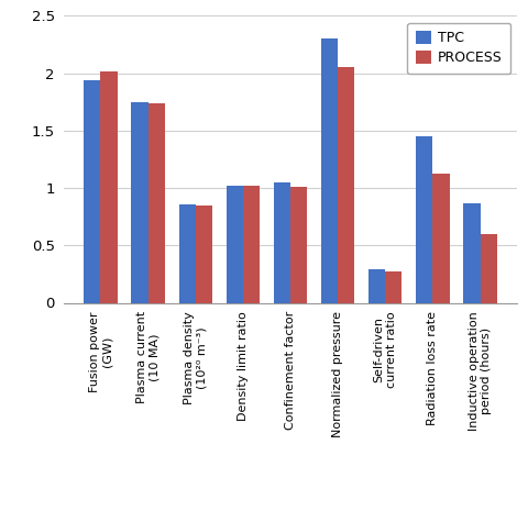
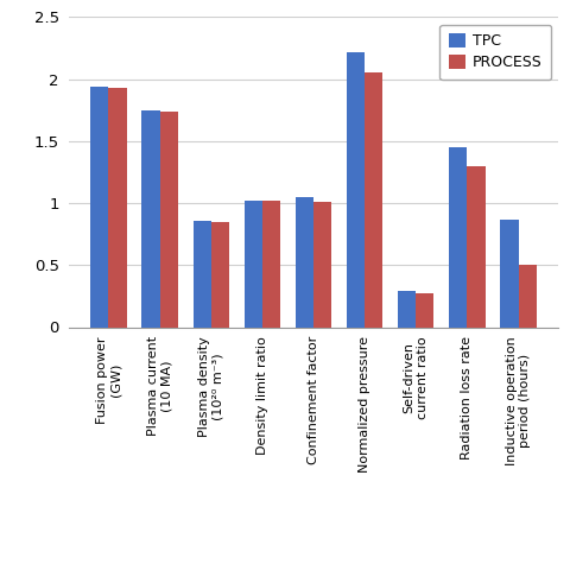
PROCESS/Fusion power (GW): 2.01 -> 1.93
TPC/Normalized pressure: 2.30 -> 2.22
PROCESS/Radiation loss rate: 1.12 -> 1.30
PROCESS/Inductive operation period (hours): 0.60 -> 0.50
